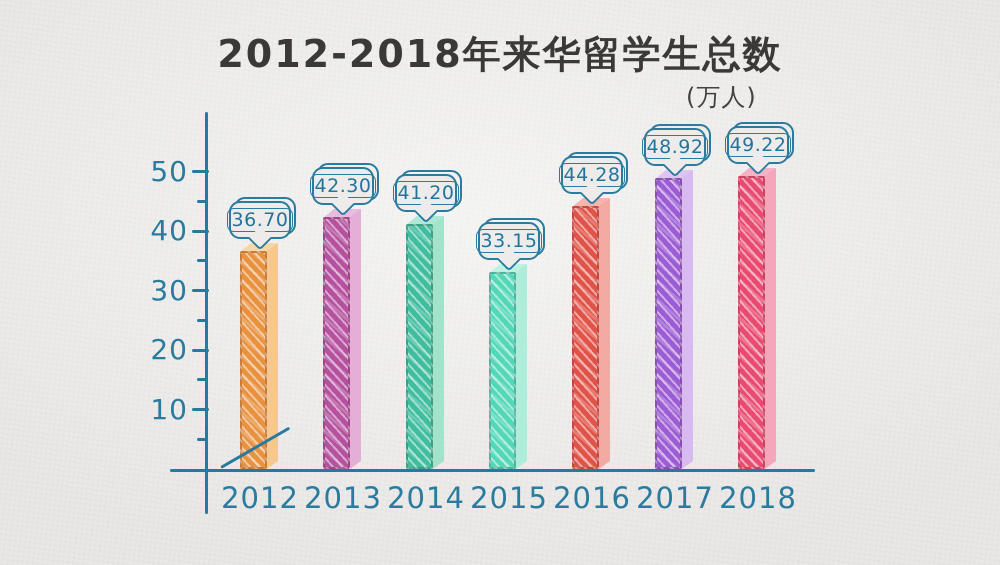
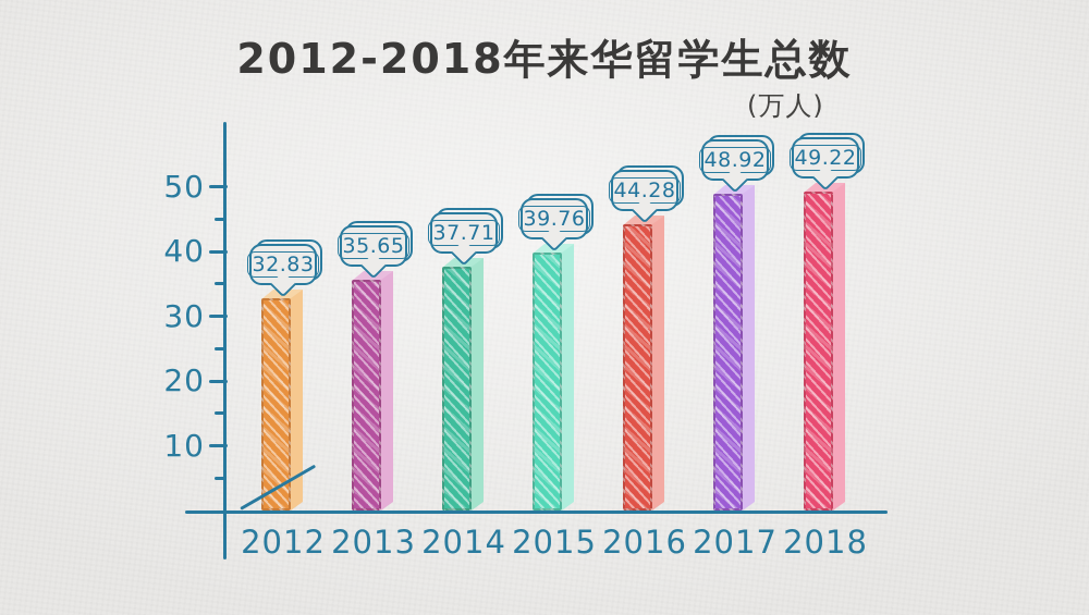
2012: 36.70 -> 32.83
2013: 42.30 -> 35.65
2014: 41.20 -> 37.71
2015: 33.15 -> 39.76
